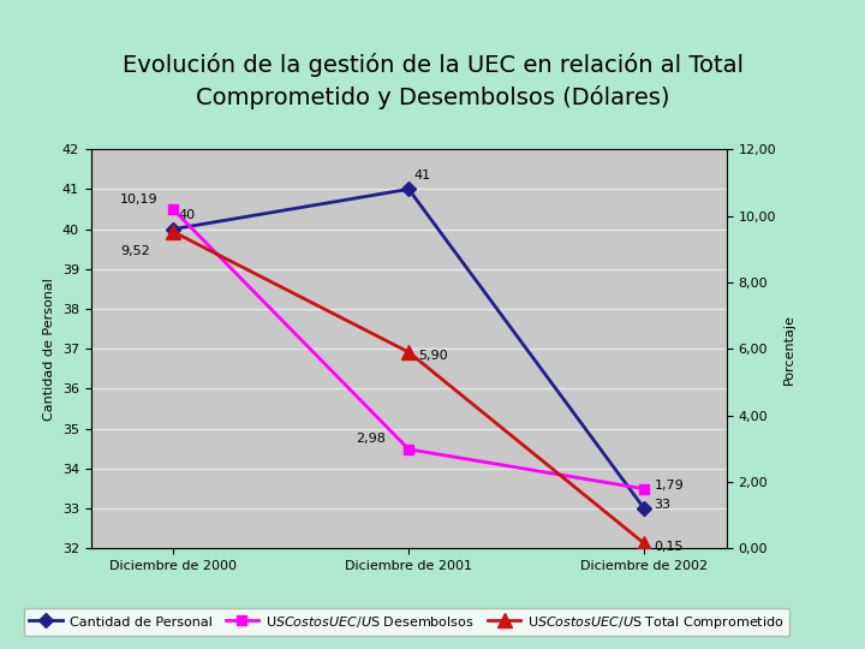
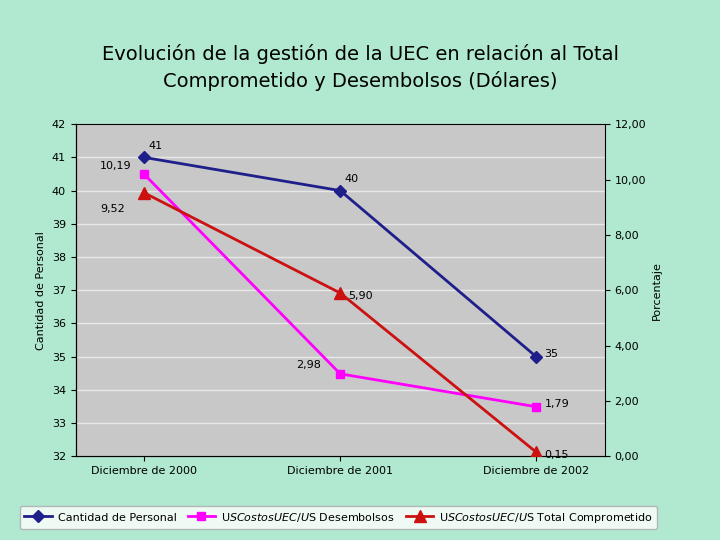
Cantidad de Personal/Diciembre de 2000: 40 -> 41
Cantidad de Personal/Diciembre de 2001: 41 -> 40
Cantidad de Personal/Diciembre de 2002: 33 -> 35
